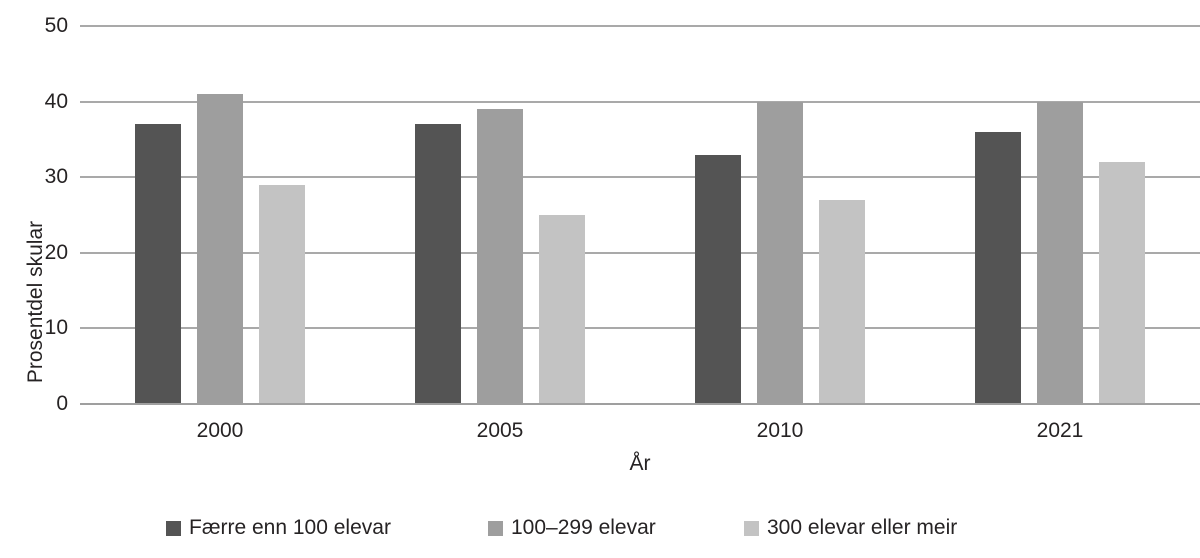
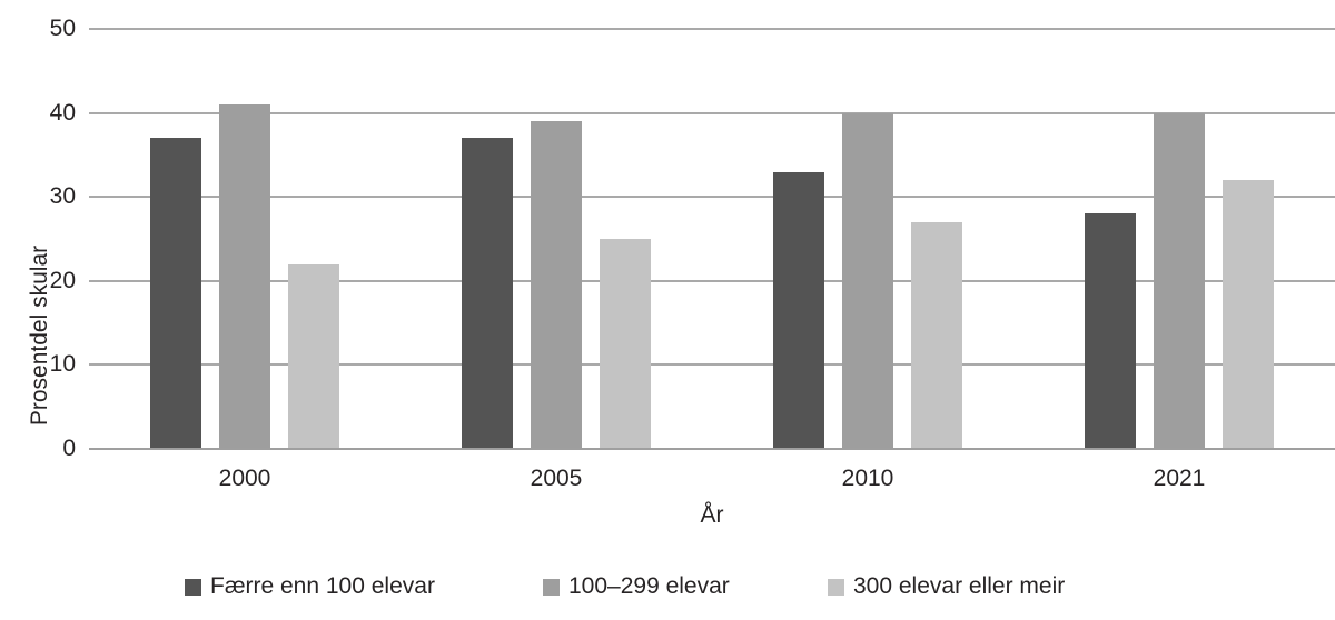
300 elevar eller meir/2000: 29 -> 22
Færre enn 100 elevar/2021: 36 -> 28
